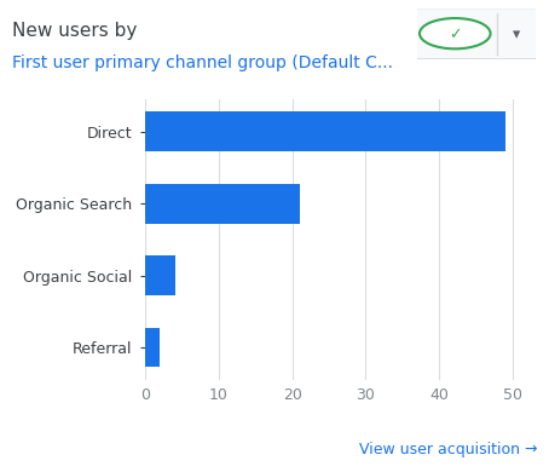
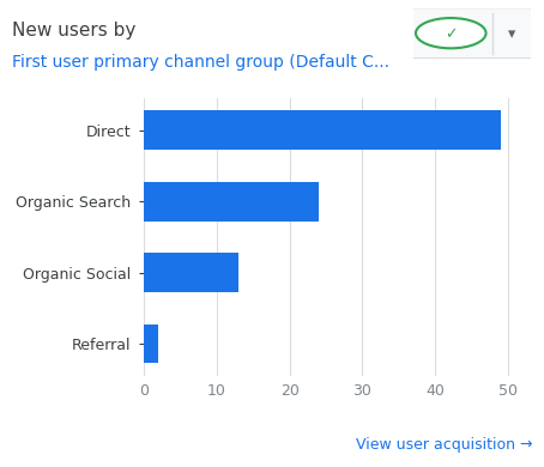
Organic Search: 21 -> 24
Organic Social: 4 -> 13
